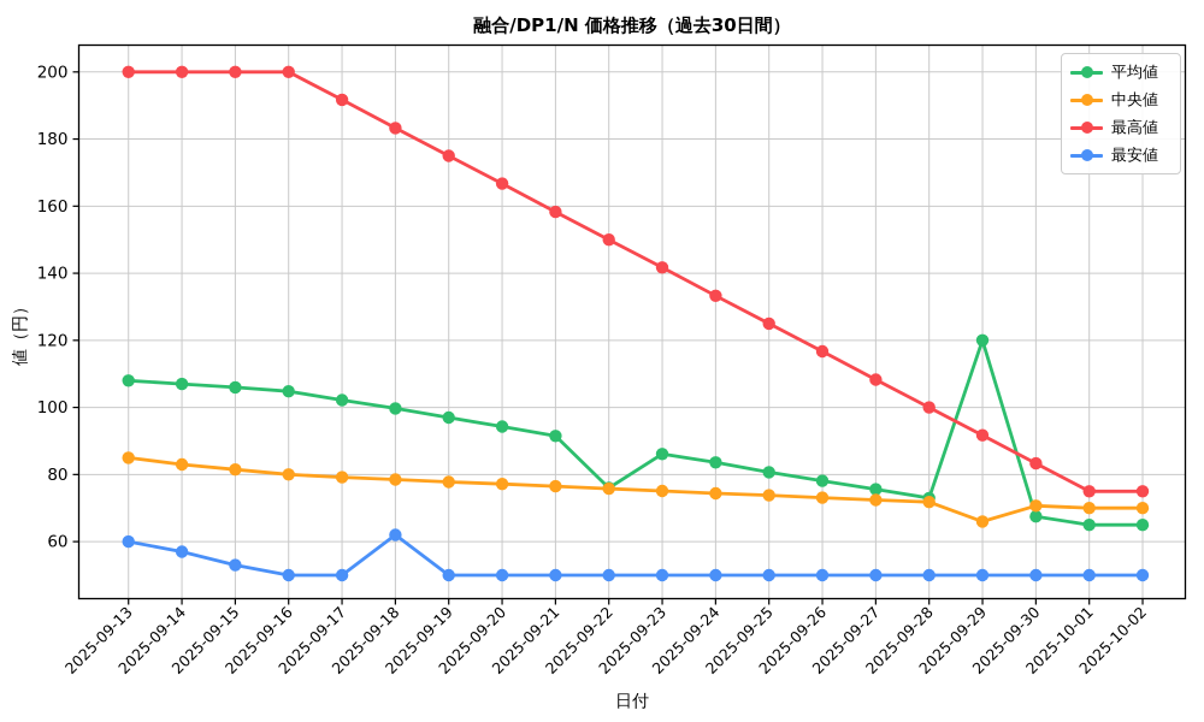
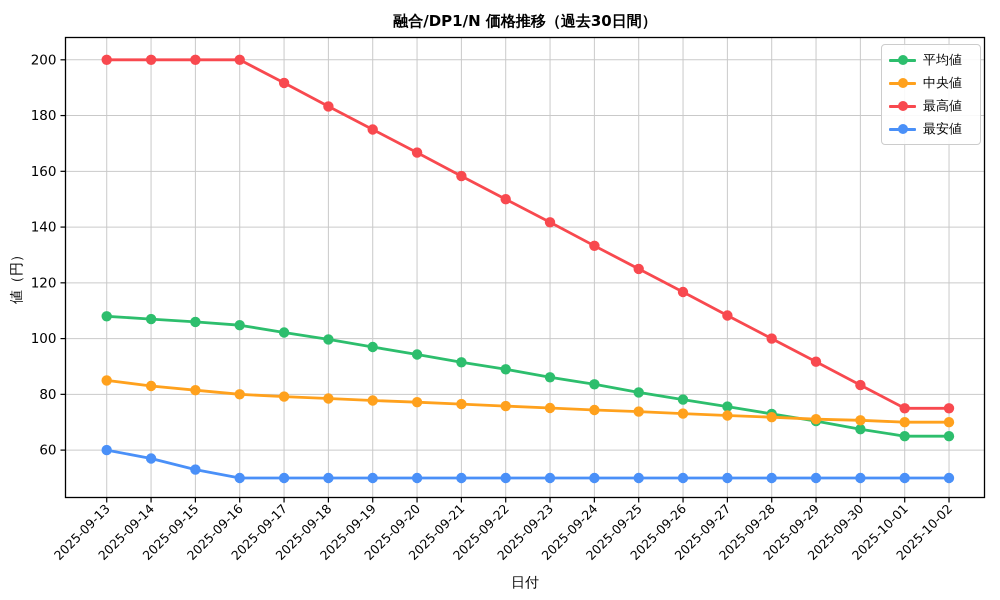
最安値/2025-09-18: 62 -> 50
平均値/2025-09-22: 76 -> 89
平均値/2025-09-29: 120 -> 70
中央値/2025-09-29: 66 -> 71
